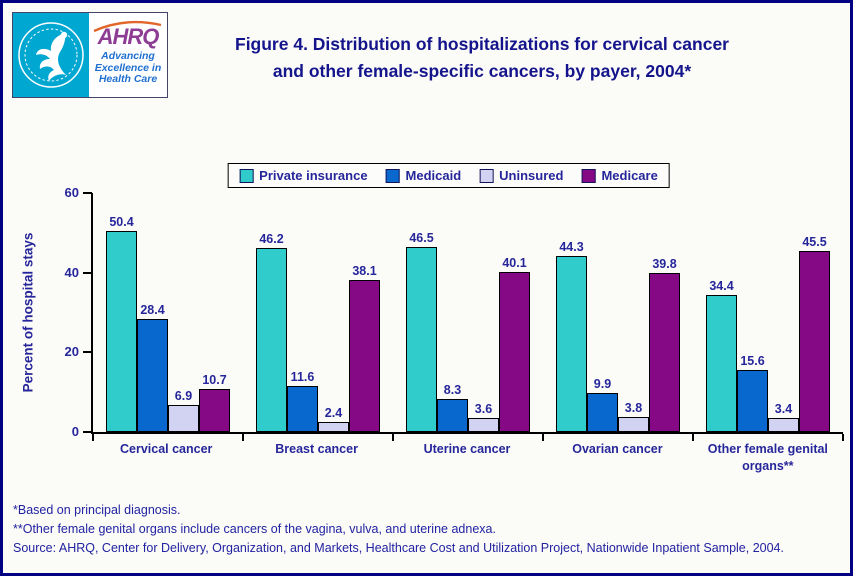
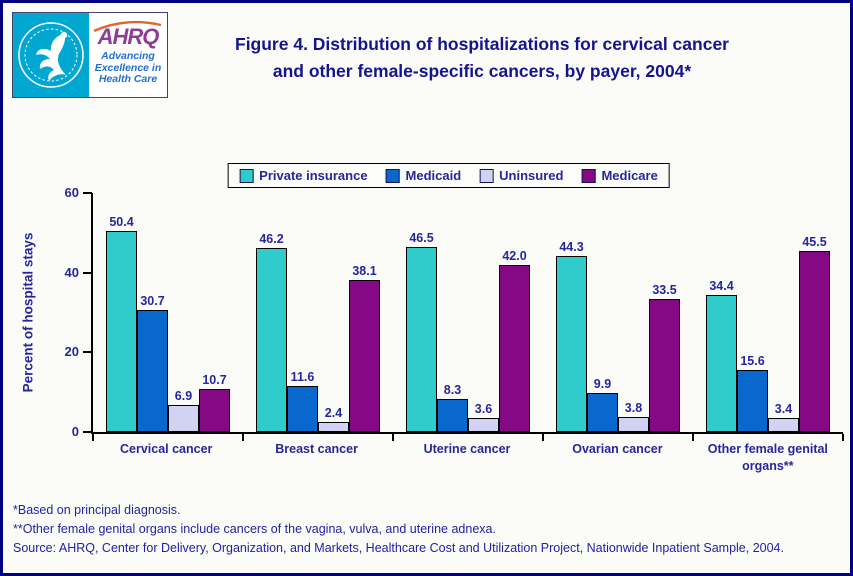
Medicaid/Cervical cancer: 28.4 -> 30.7
Medicare/Uterine cancer: 40.1 -> 42.0
Medicare/Ovarian cancer: 39.8 -> 33.5
